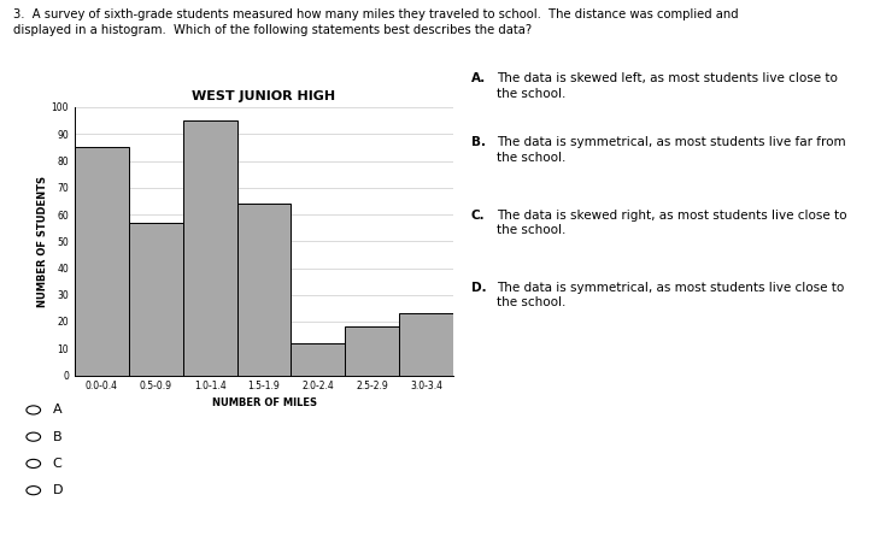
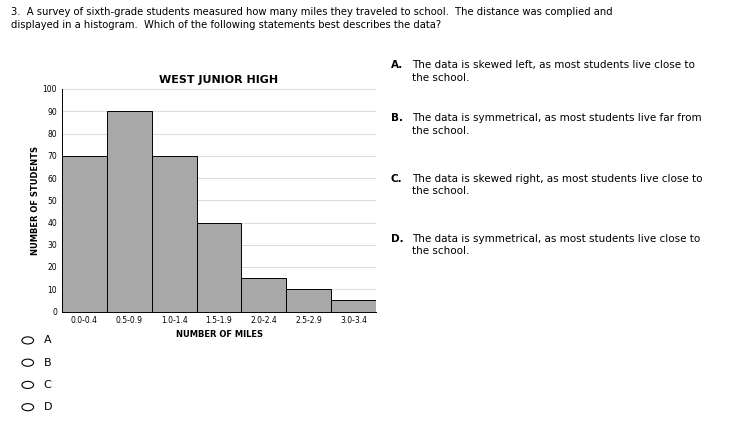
0.0-0.4: 85 -> 70
0.5-0.9: 57 -> 90
1.0-1.4: 95 -> 70
1.5-1.9: 64 -> 40
2.0-2.4: 12 -> 15
2.5-2.9: 18 -> 10
3.0-3.4: 23 -> 5
